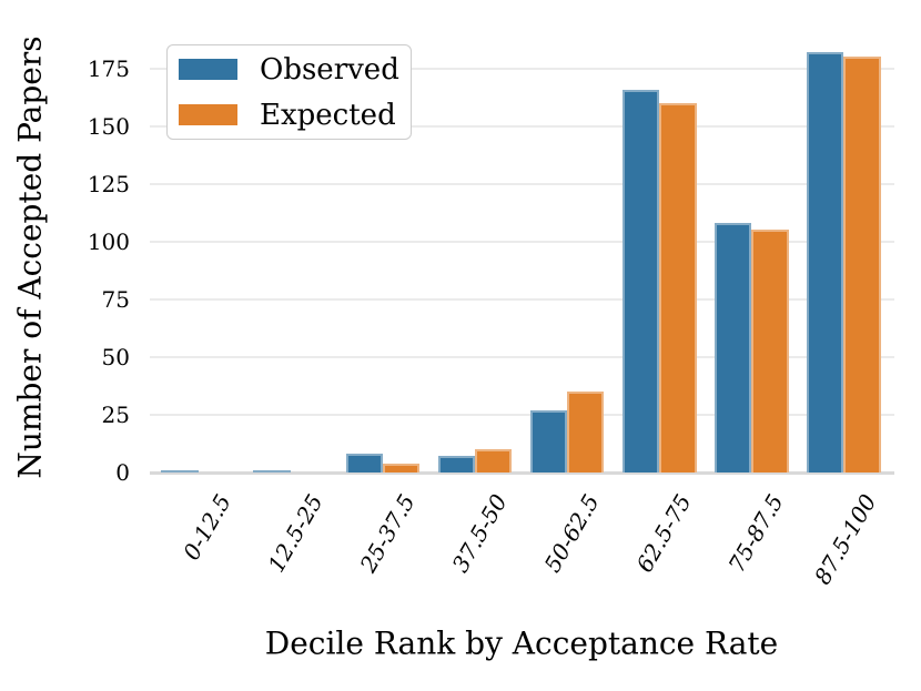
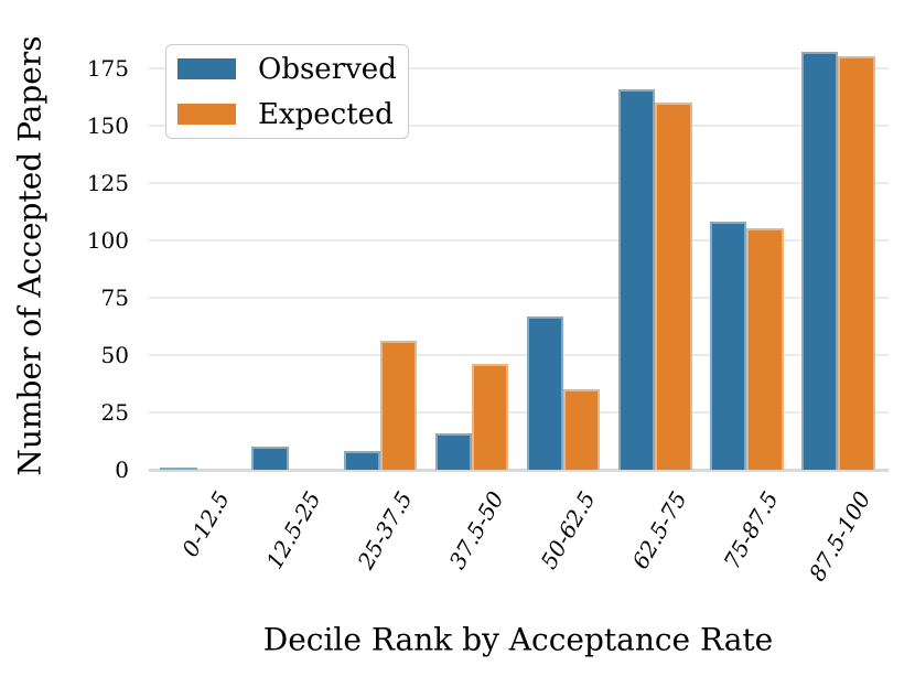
Observed/12.5-25: 1 -> 10
Expected/25-37.5: 4 -> 56
Observed/37.5-50: 7 -> 16
Expected/37.5-50: 10 -> 46
Observed/50-62.5: 27 -> 67
